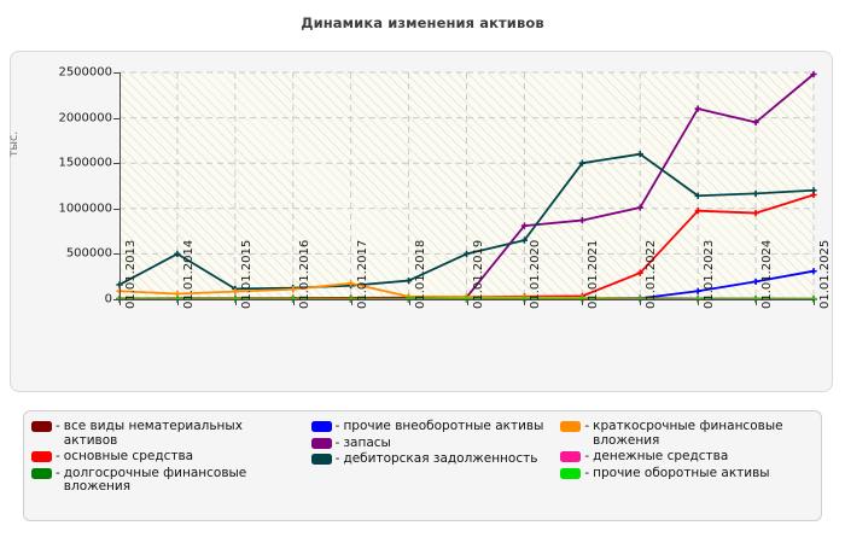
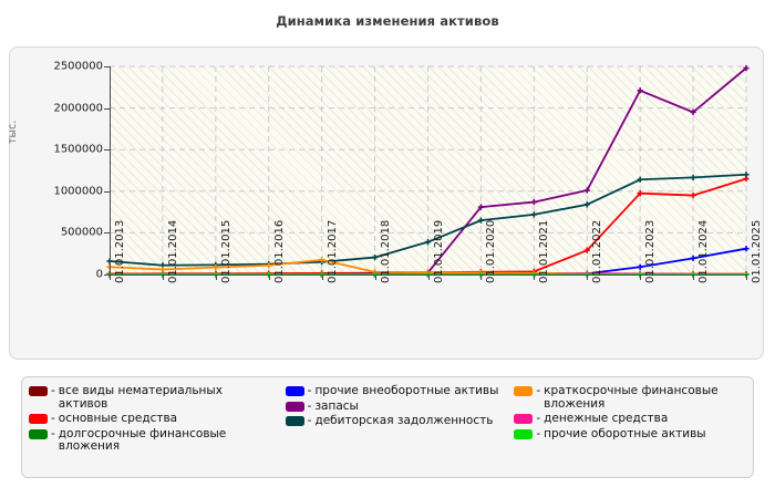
дебиторская задолженность/01.01.2014: 500000 -> 100000
дебиторская задолженность/01.01.2019: 500000 -> 400000
дебиторская задолженность/01.01.2021: 1500000 -> 700000
дебиторская задолженность/01.01.2022: 1600000 -> 800000
запасы/01.01.2023: 2100000 -> 2200000
